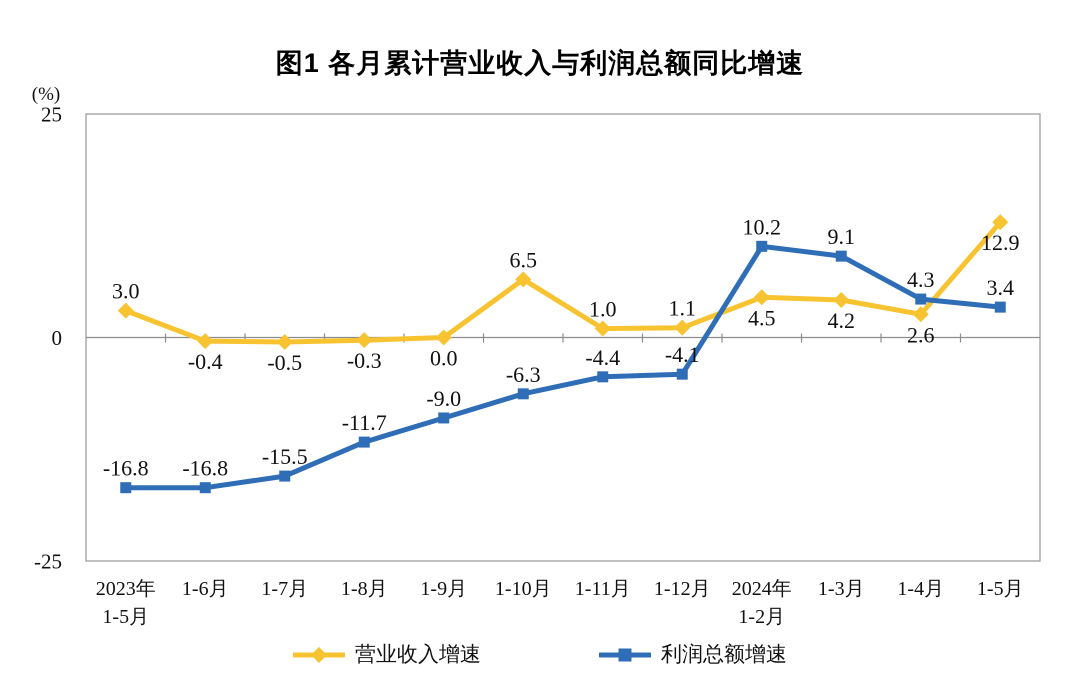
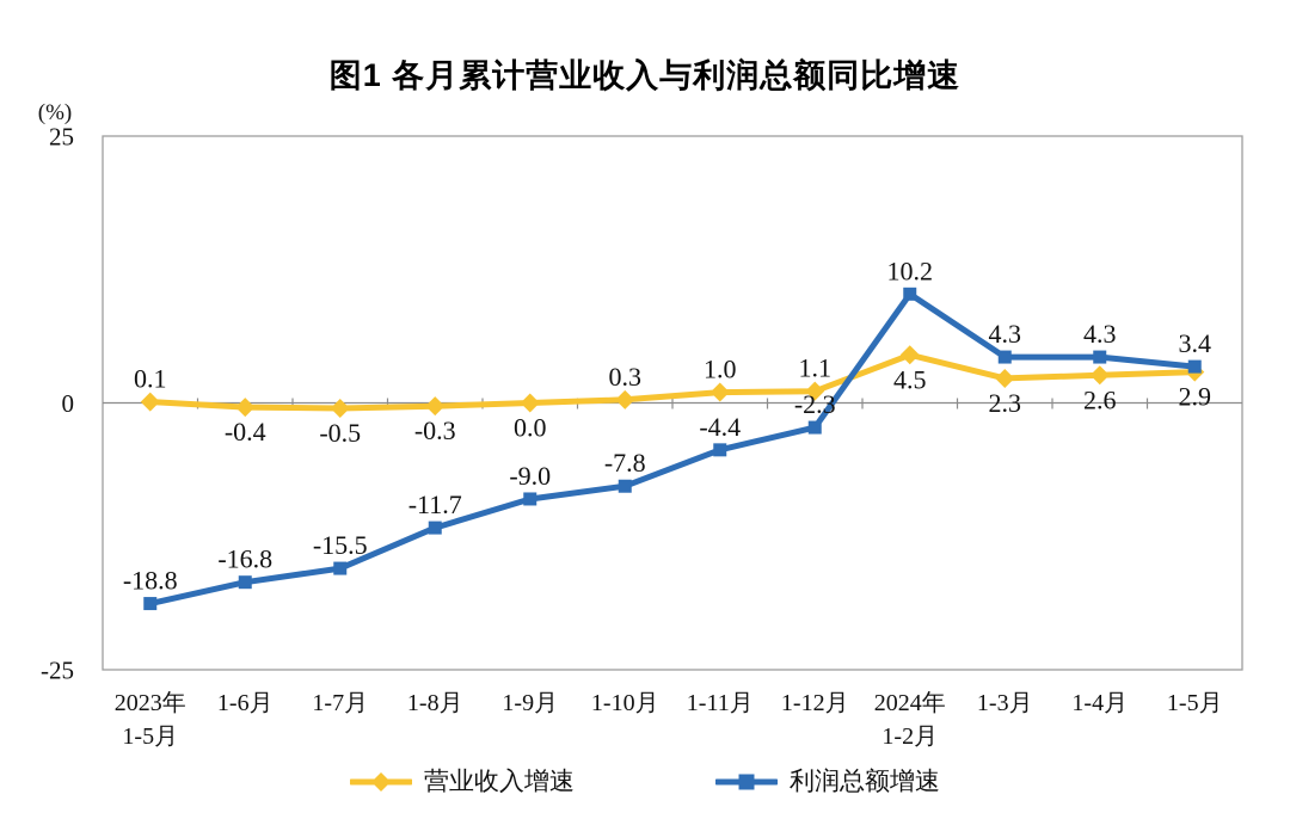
营业收入增速/2023年 1-5月: 3.0 -> 0.1
利润总额增速/2023年 1-5月: -16.8 -> -18.8
营业收入增速/1-10月: 6.5 -> 0.3
利润总额增速/1-10月: -6.3 -> -7.8
利润总额增速/1-12月: -4.1 -> -2.3
营业收入增速/1-3月: 4.2 -> 2.3
利润总额增速/1-3月: 9.1 -> 4.3
营业收入增速/1-5月: 12.9 -> 2.9
